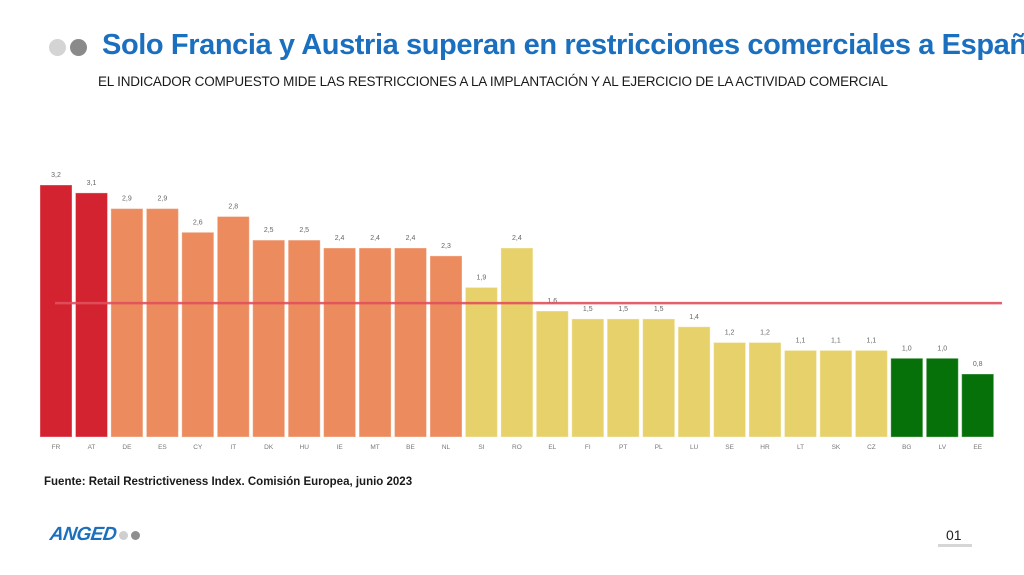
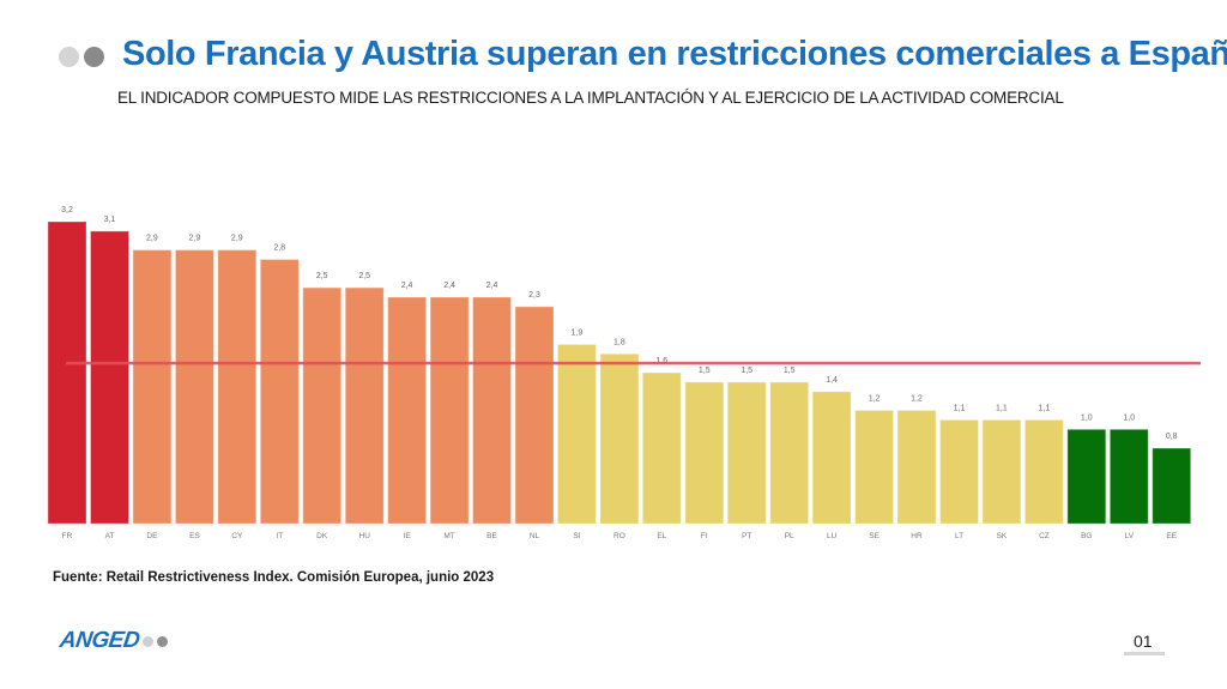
CY: 2,6 -> 2,9
RO: 2,4 -> 1,8
